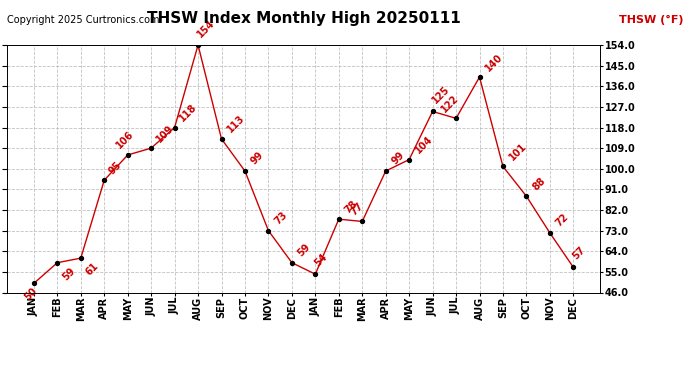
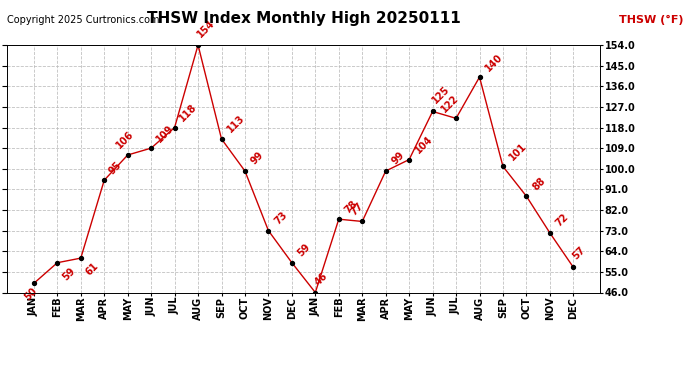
JAN: 54 -> 46
